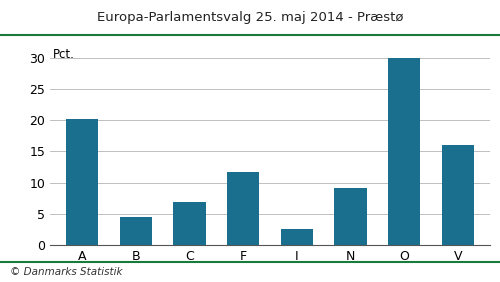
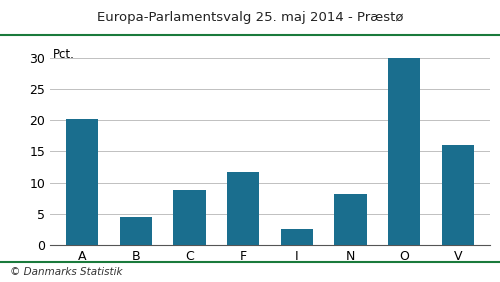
C: 7.0 -> 8.8
N: 9.2 -> 8.2
